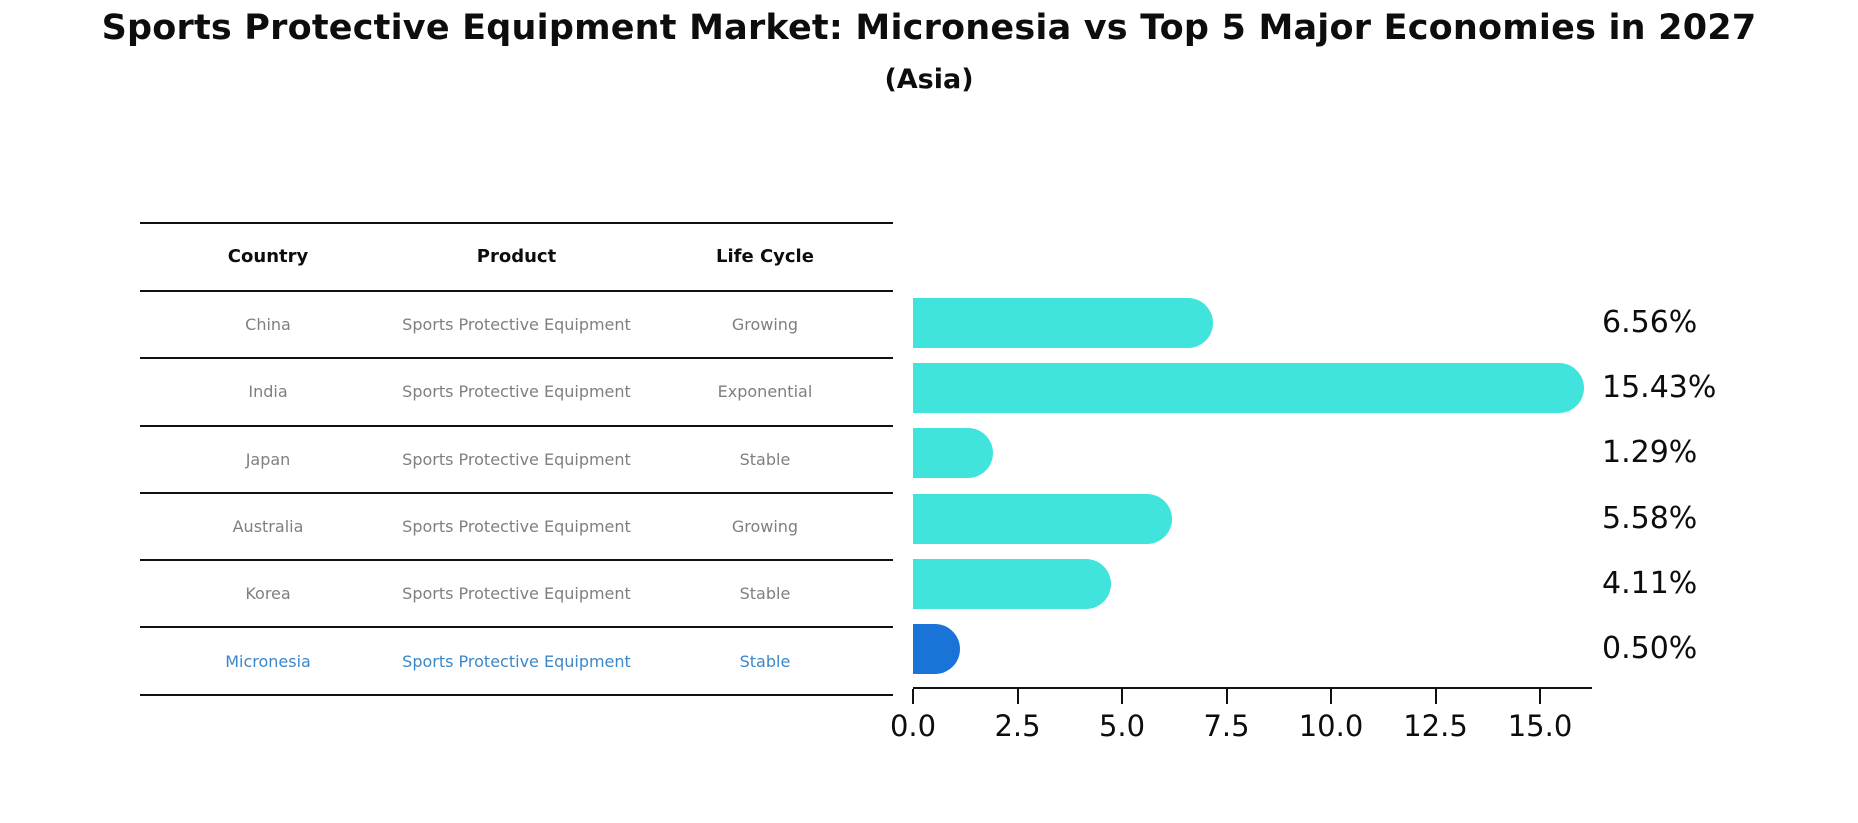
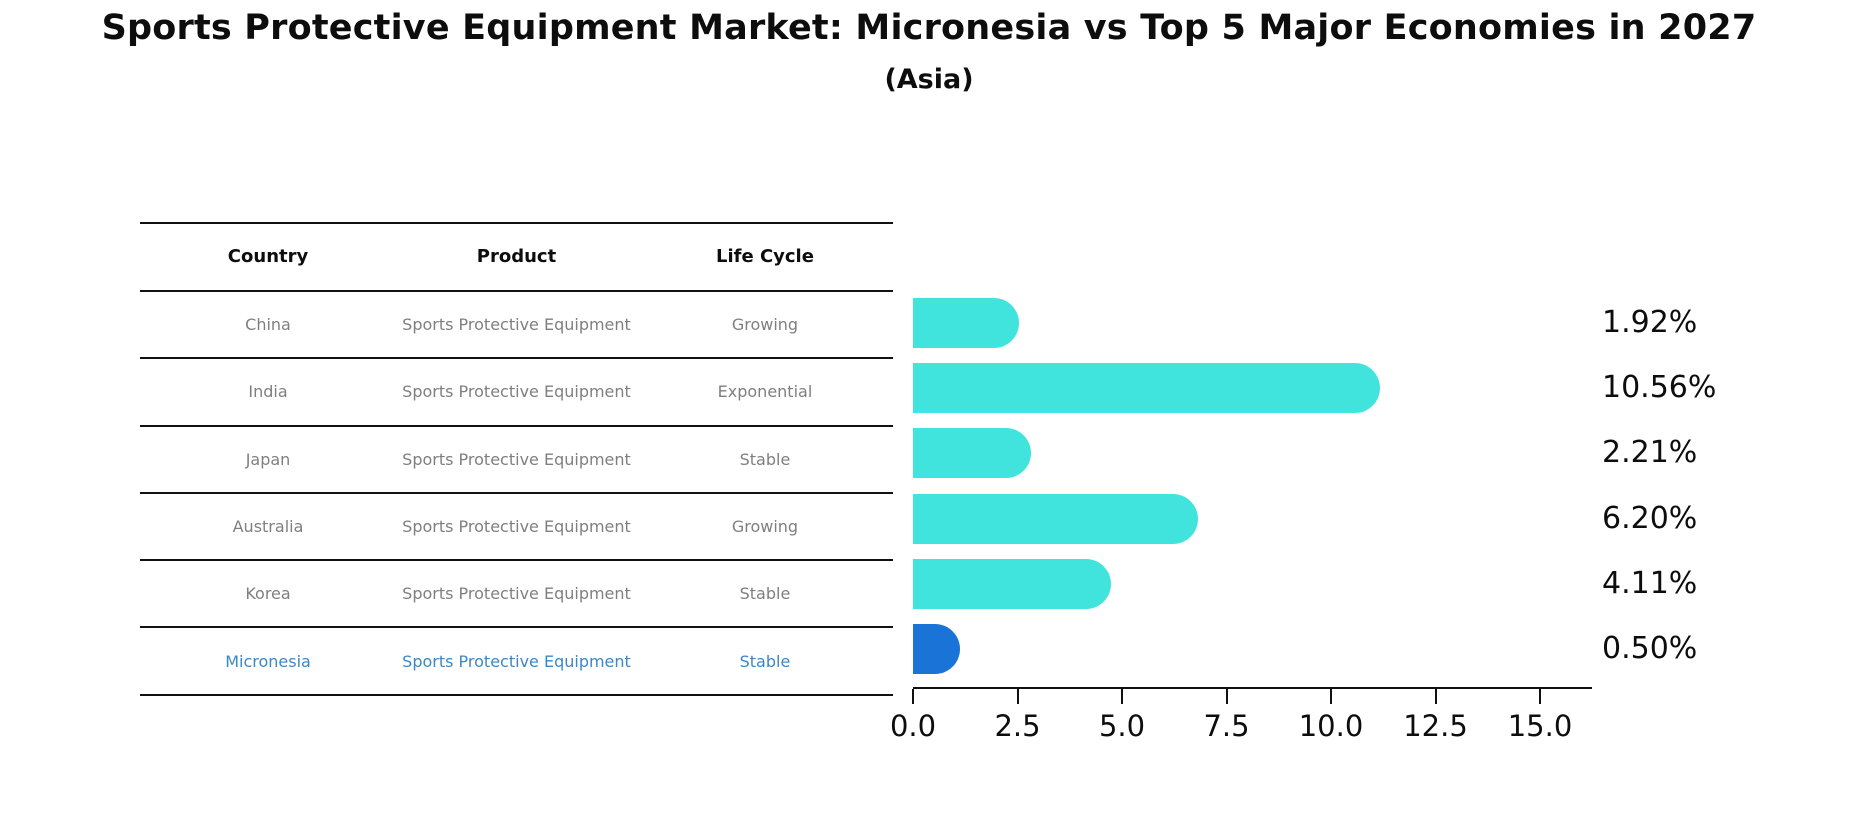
China: 6.56% -> 1.92%
India: 15.43% -> 10.56%
Japan: 1.29% -> 2.21%
Australia: 5.58% -> 6.20%
